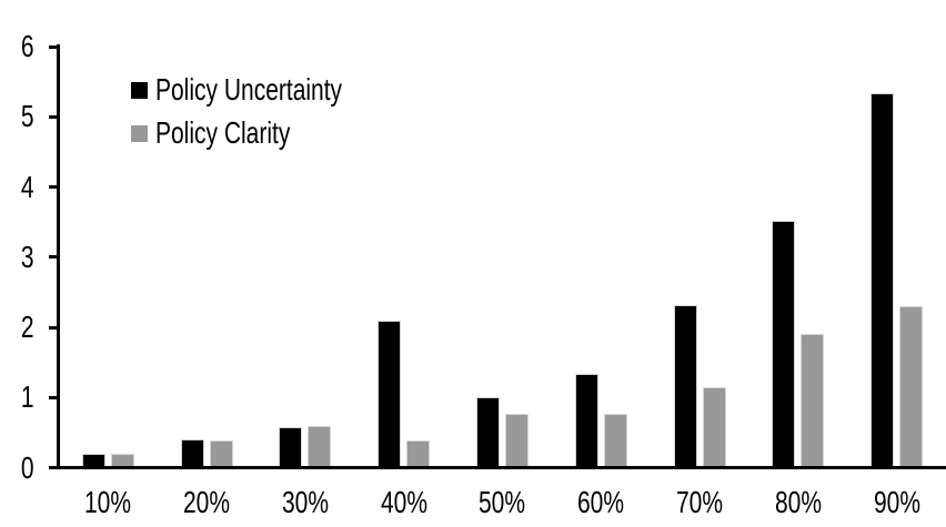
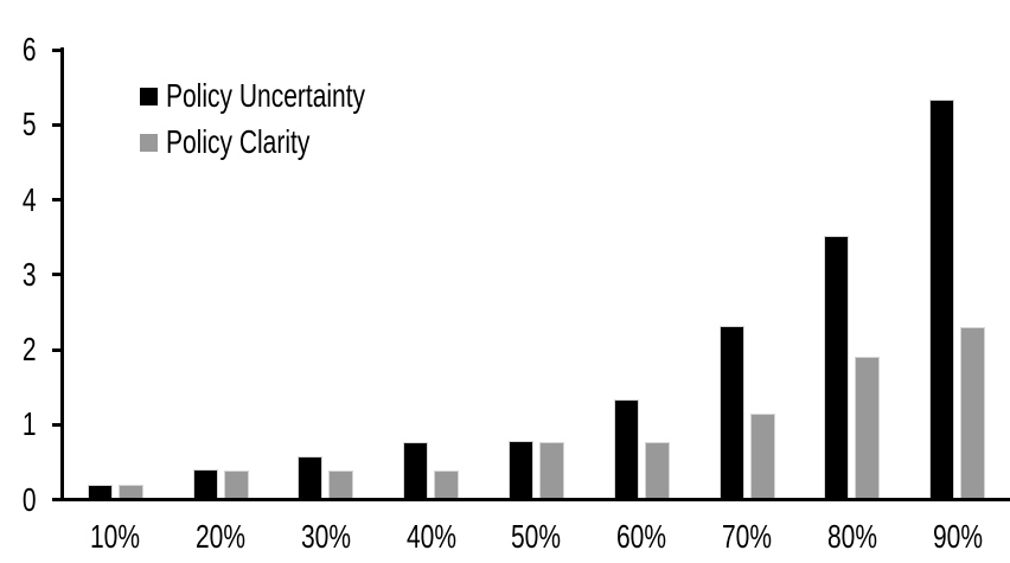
Policy Clarity/30%: 0.6 -> 0.4
Policy Uncertainty/40%: 2.1 -> 0.8
Policy Uncertainty/50%: 1.0 -> 0.8
